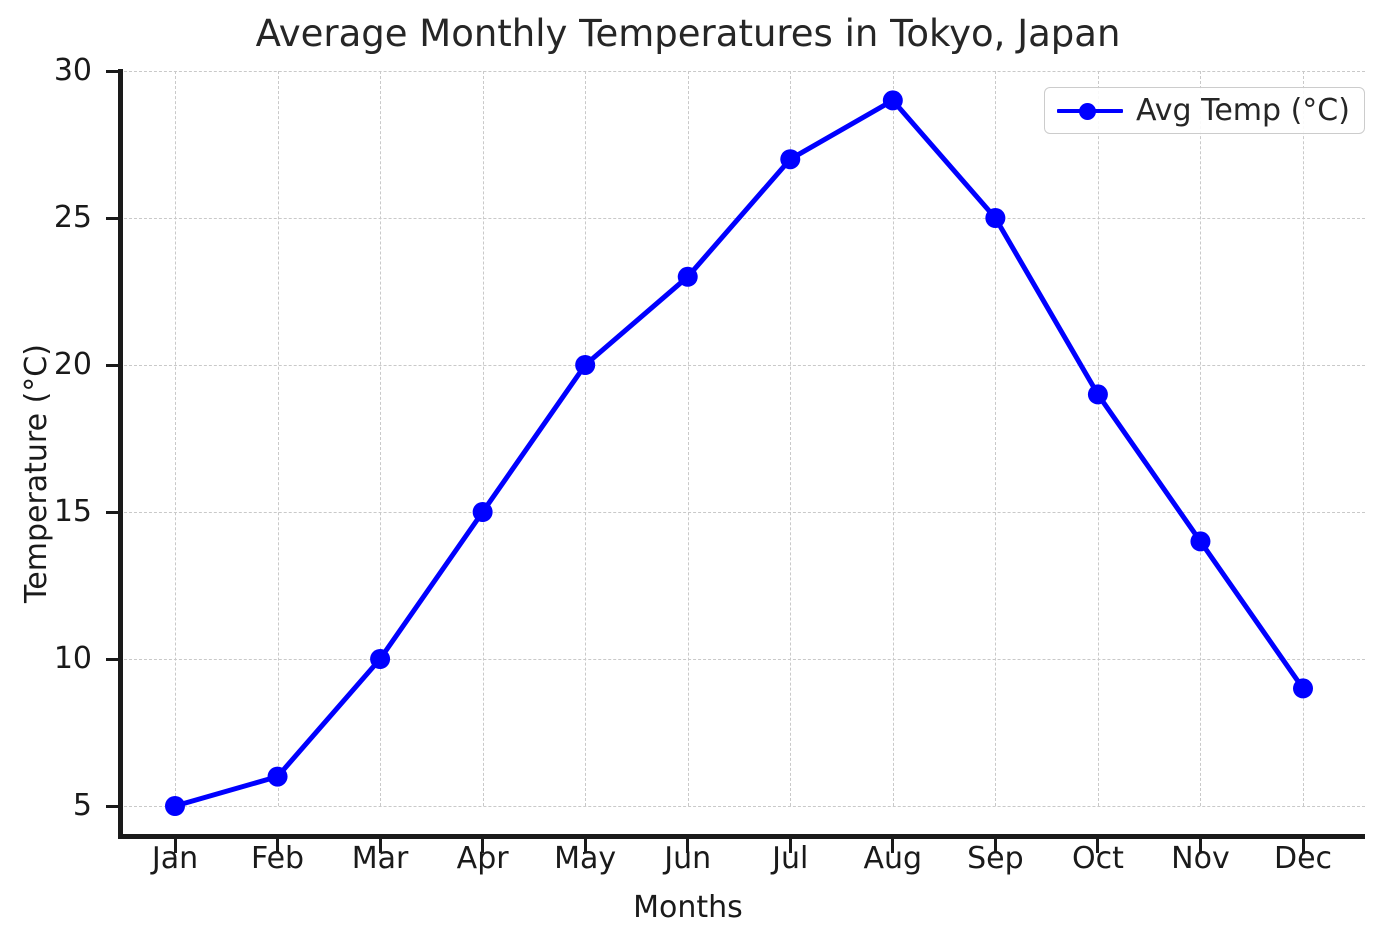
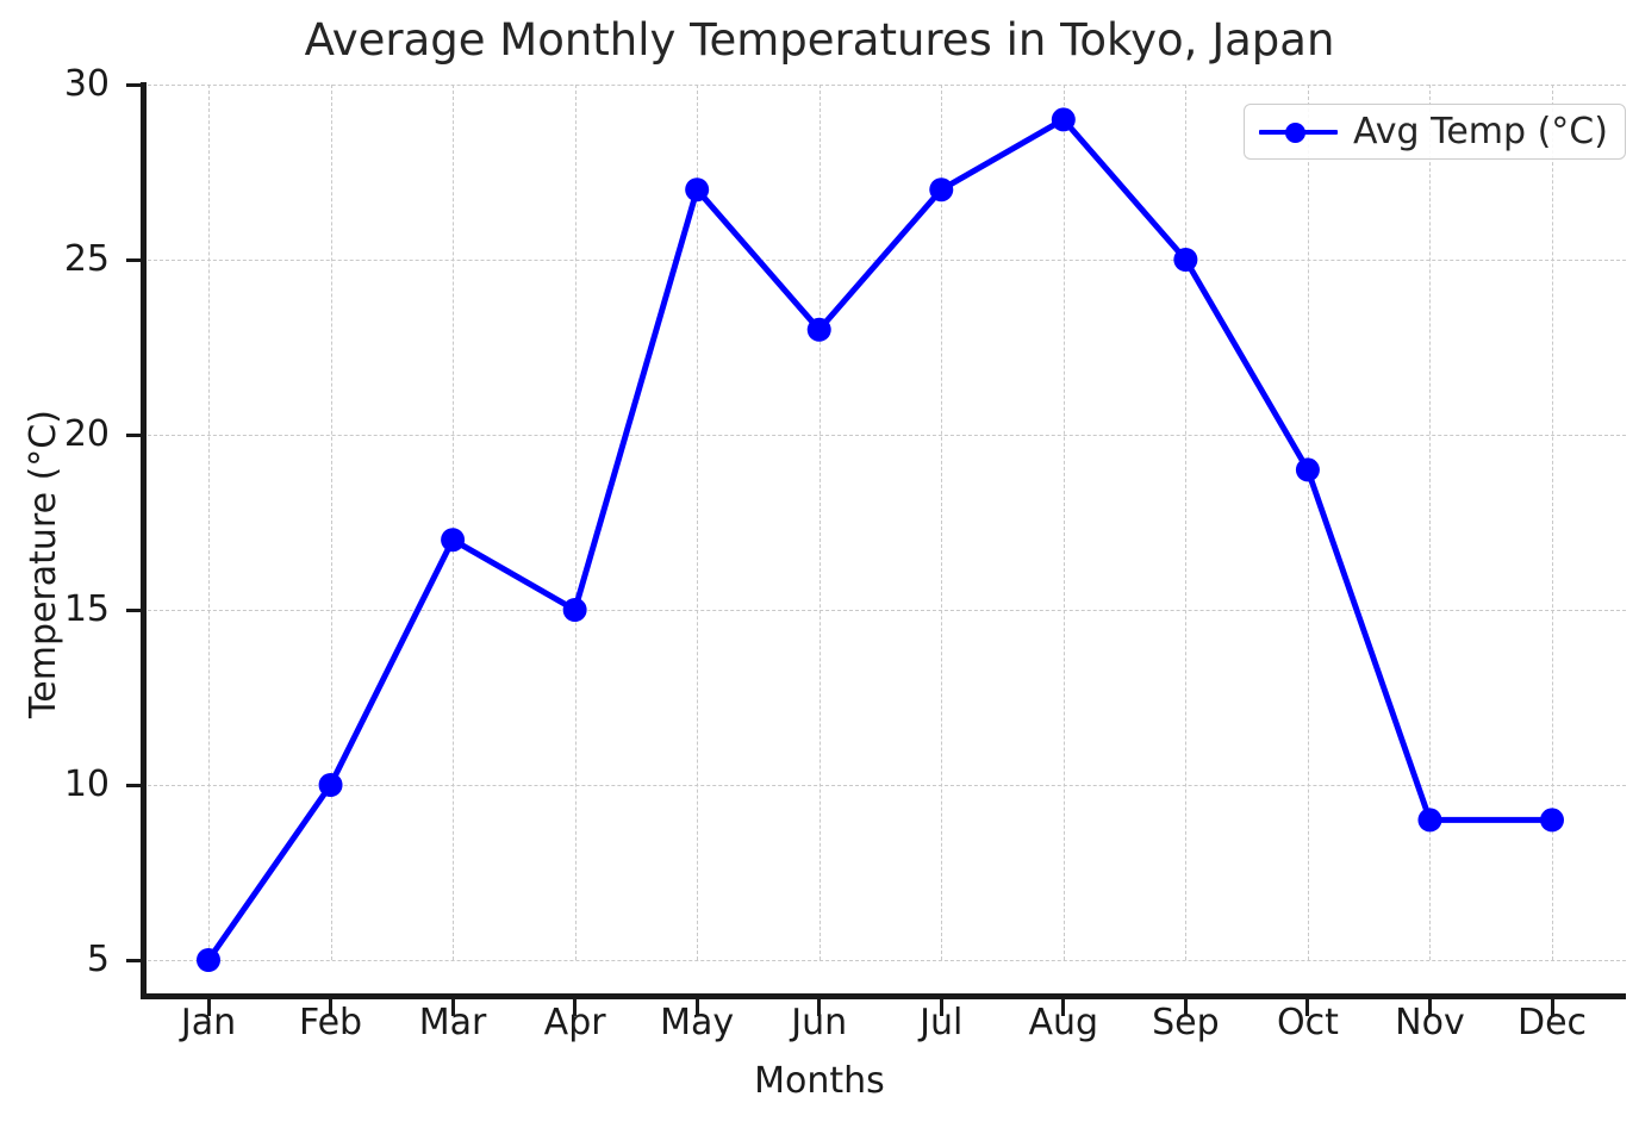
Feb: 6 -> 10
Mar: 10 -> 17
May: 20 -> 27
Nov: 14 -> 9
